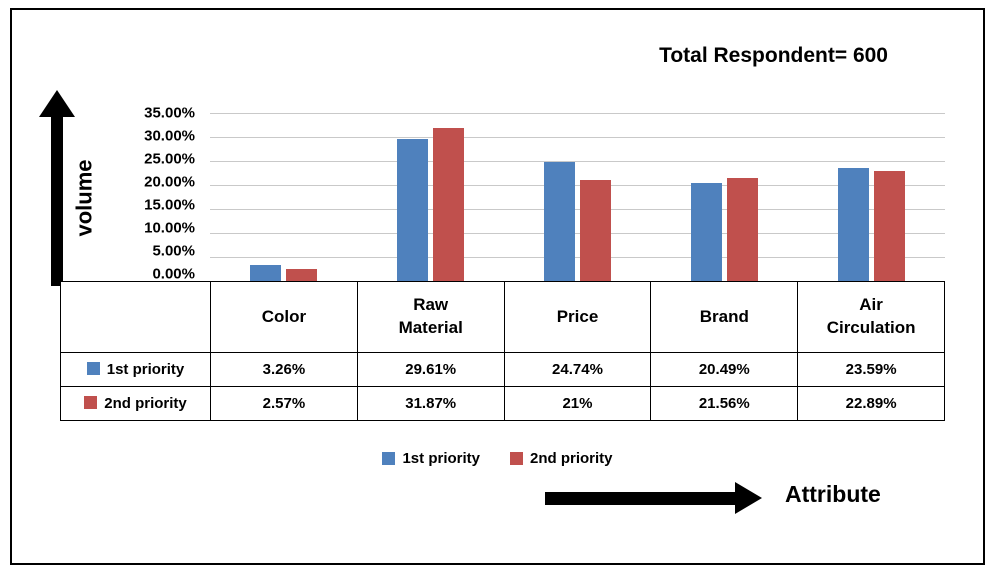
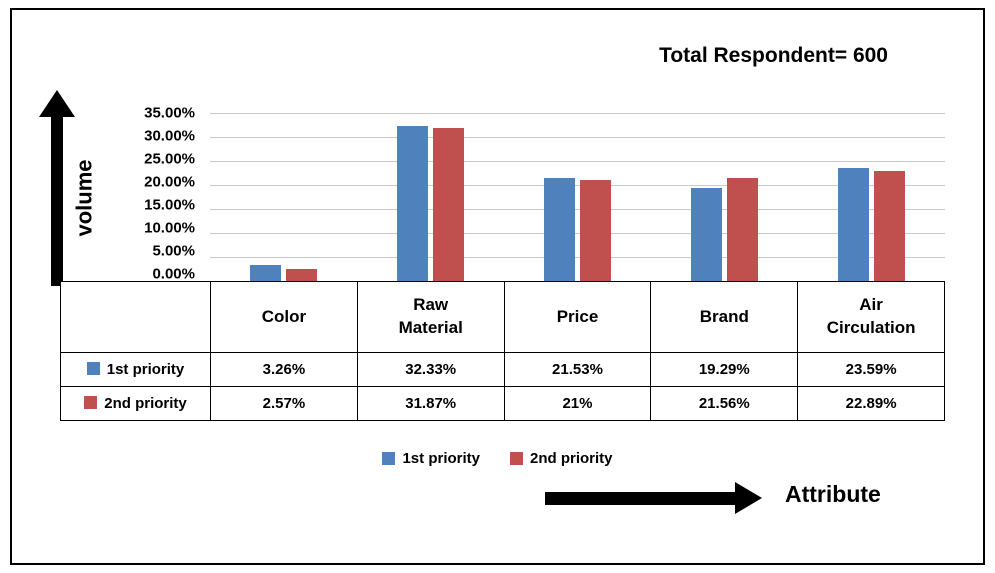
1st priority/Raw Material: 29.61% -> 32.33%
1st priority/Price: 24.74% -> 21.53%
1st priority/Brand: 20.49% -> 19.29%
